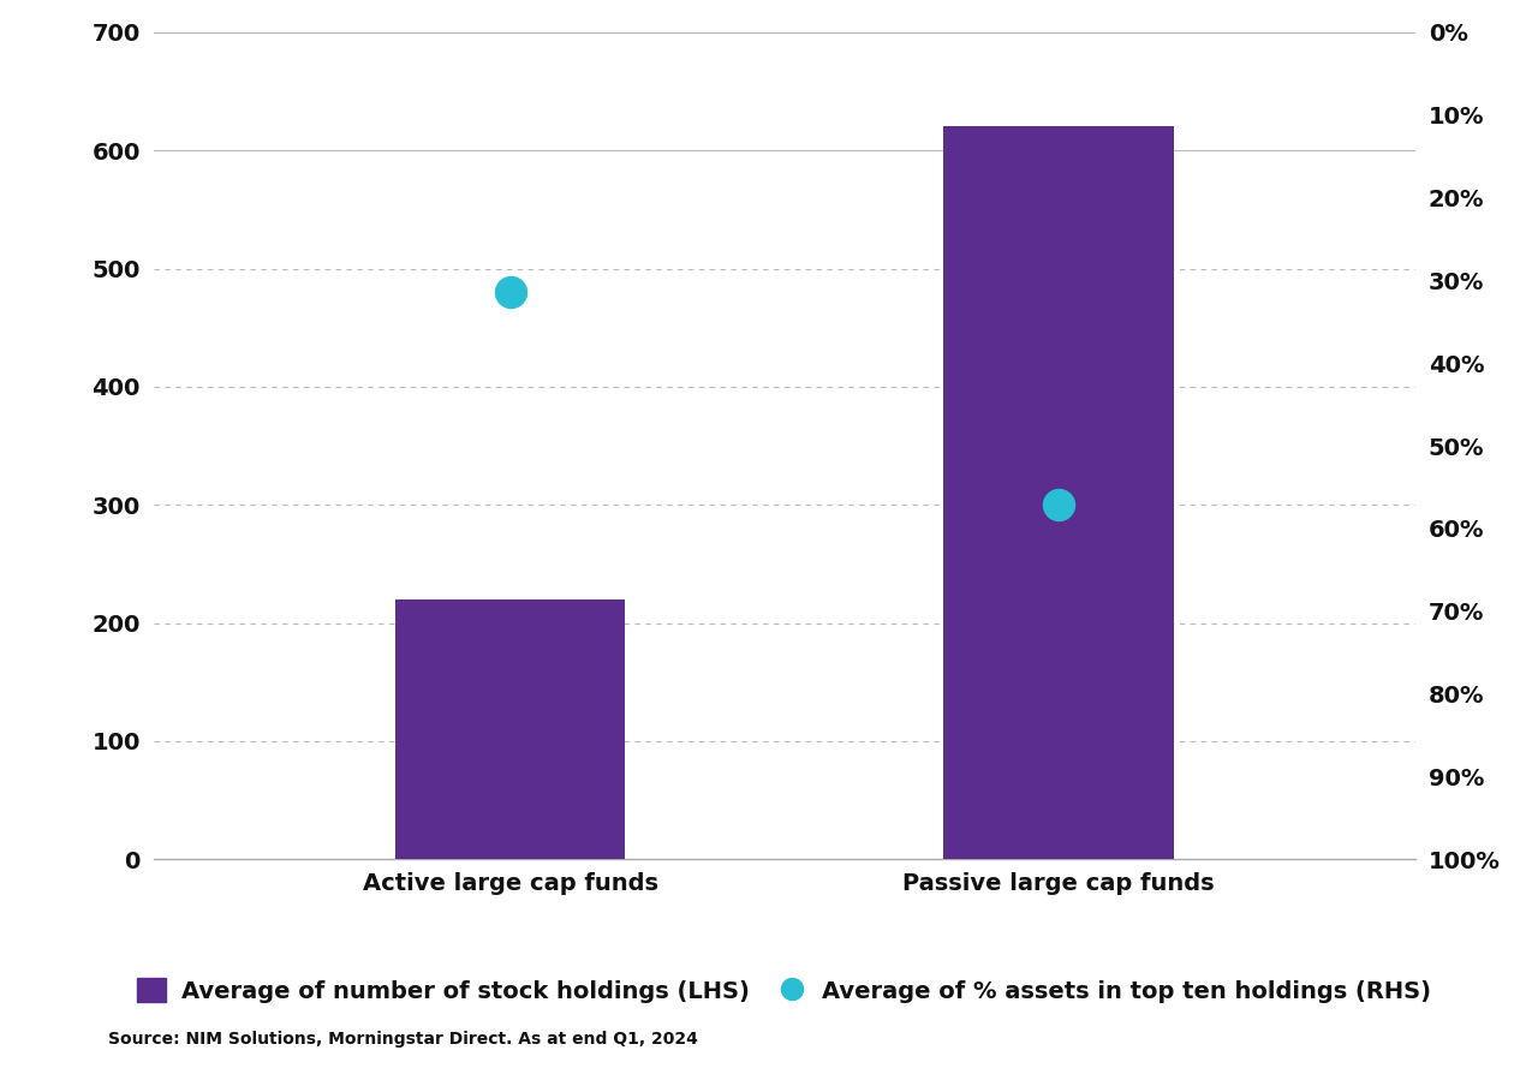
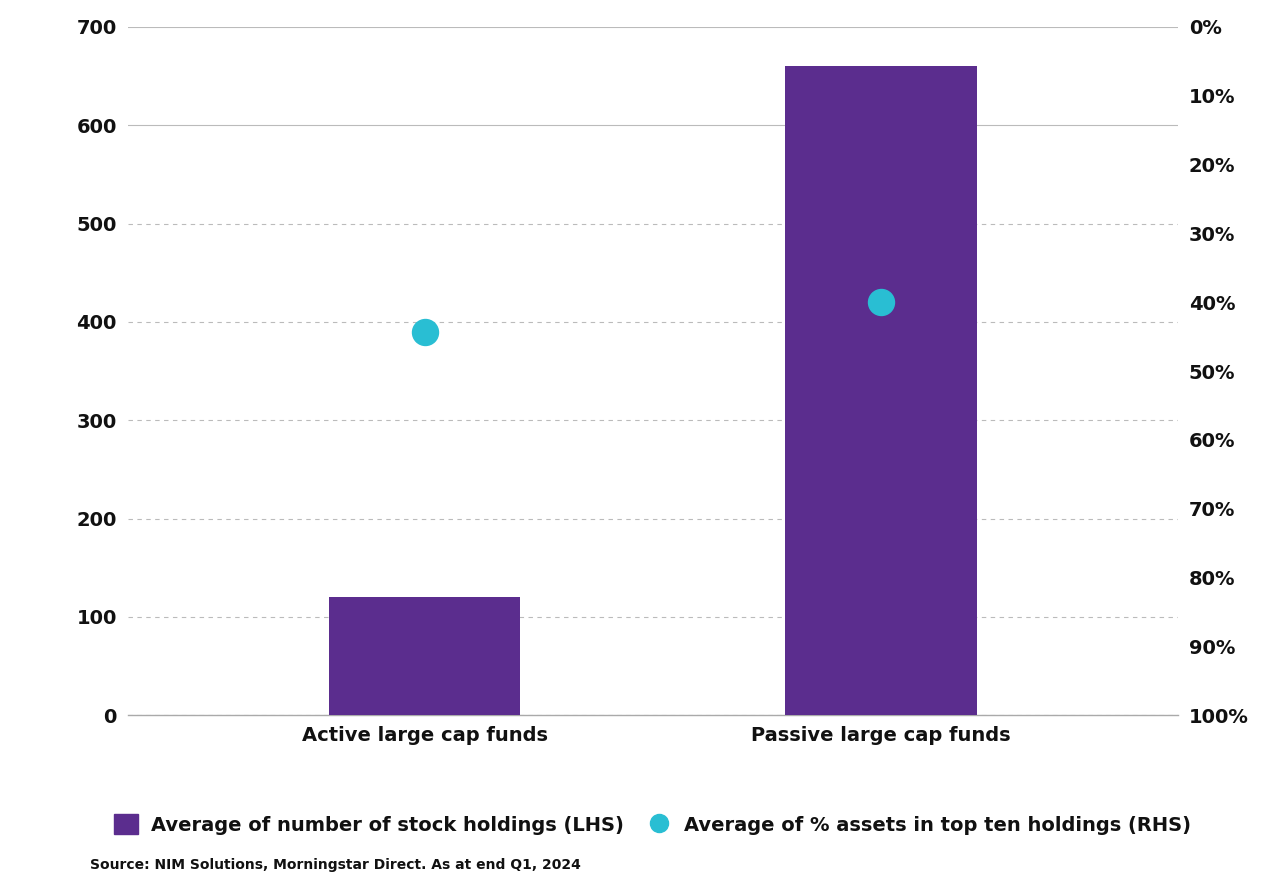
Average of number of stock holdings (LHS)/Active large cap funds: 220 -> 120
Average of % assets in top ten holdings (RHS)/Active large cap funds: 480 -> 390
Average of number of stock holdings (LHS)/Passive large cap funds: 620 -> 660
Average of % assets in top ten holdings (RHS)/Passive large cap funds: 300 -> 420
